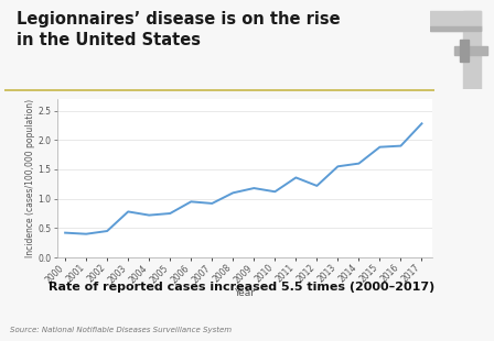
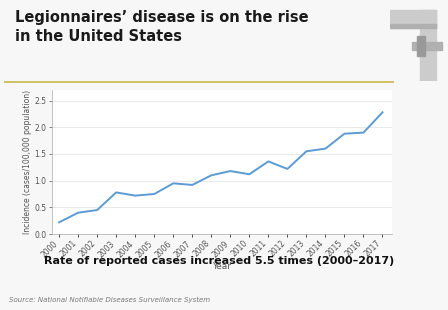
2000: 0.42 -> 0.22
